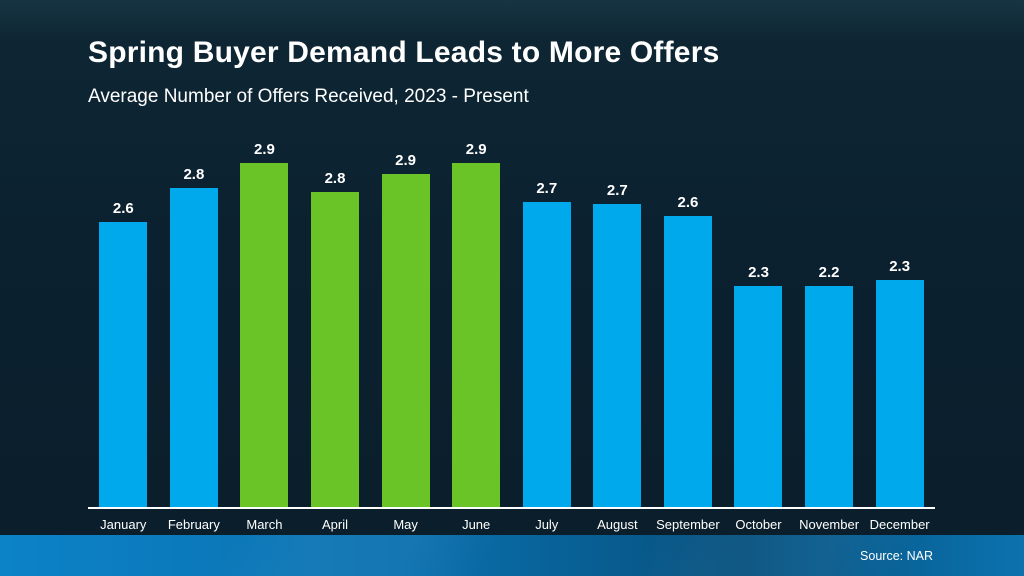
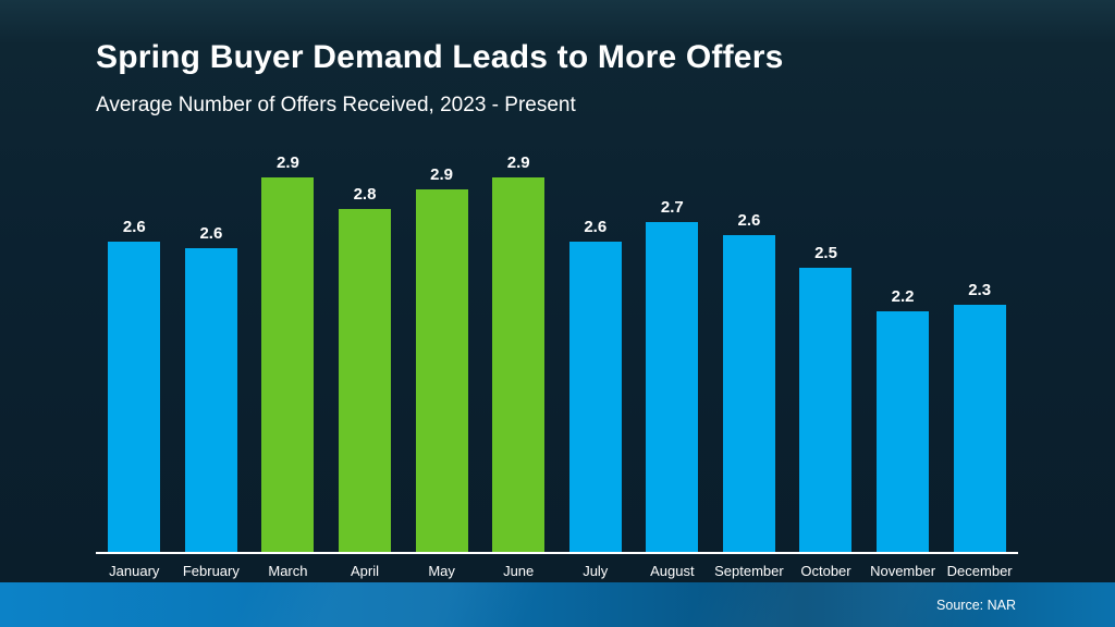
February: 2.8 -> 2.6
July: 2.7 -> 2.6
October: 2.3 -> 2.5
